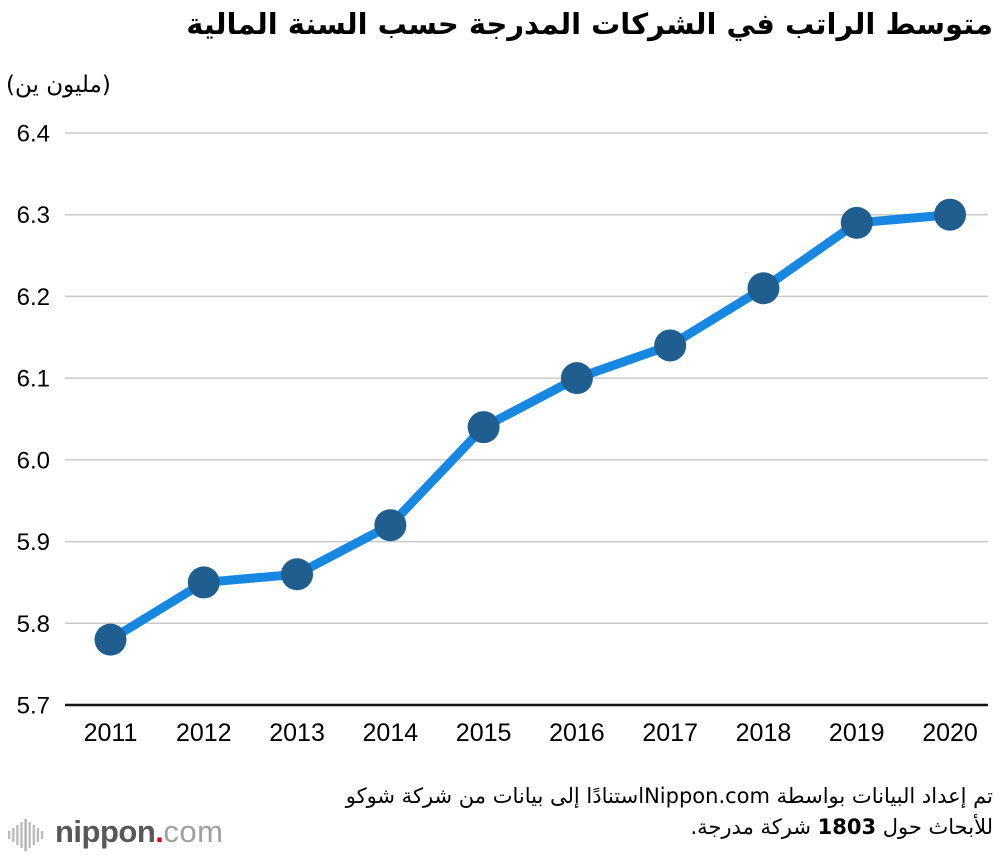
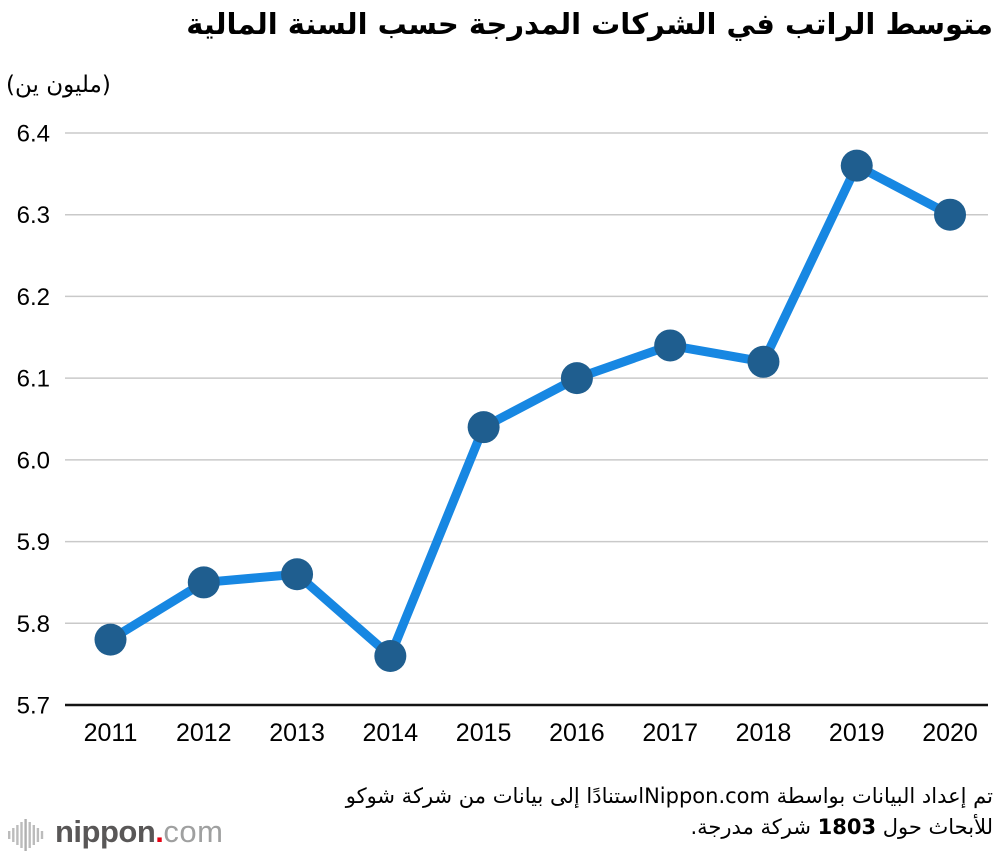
2014: 5.92 -> 5.76
2018: 6.21 -> 6.12
2019: 6.29 -> 6.36
